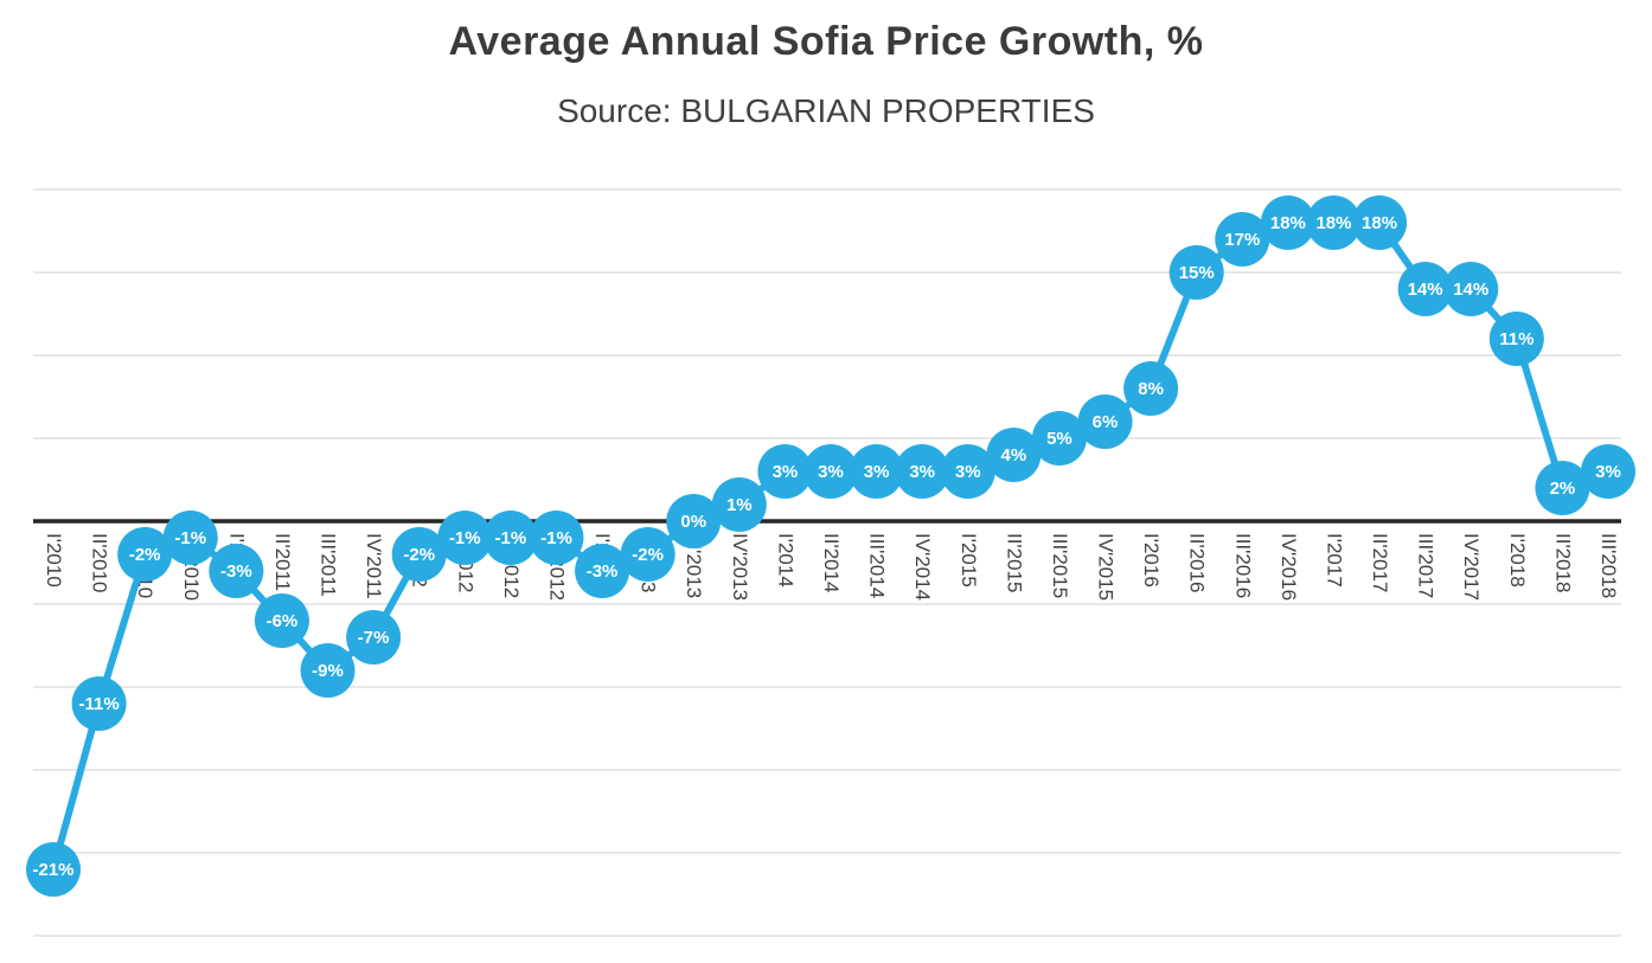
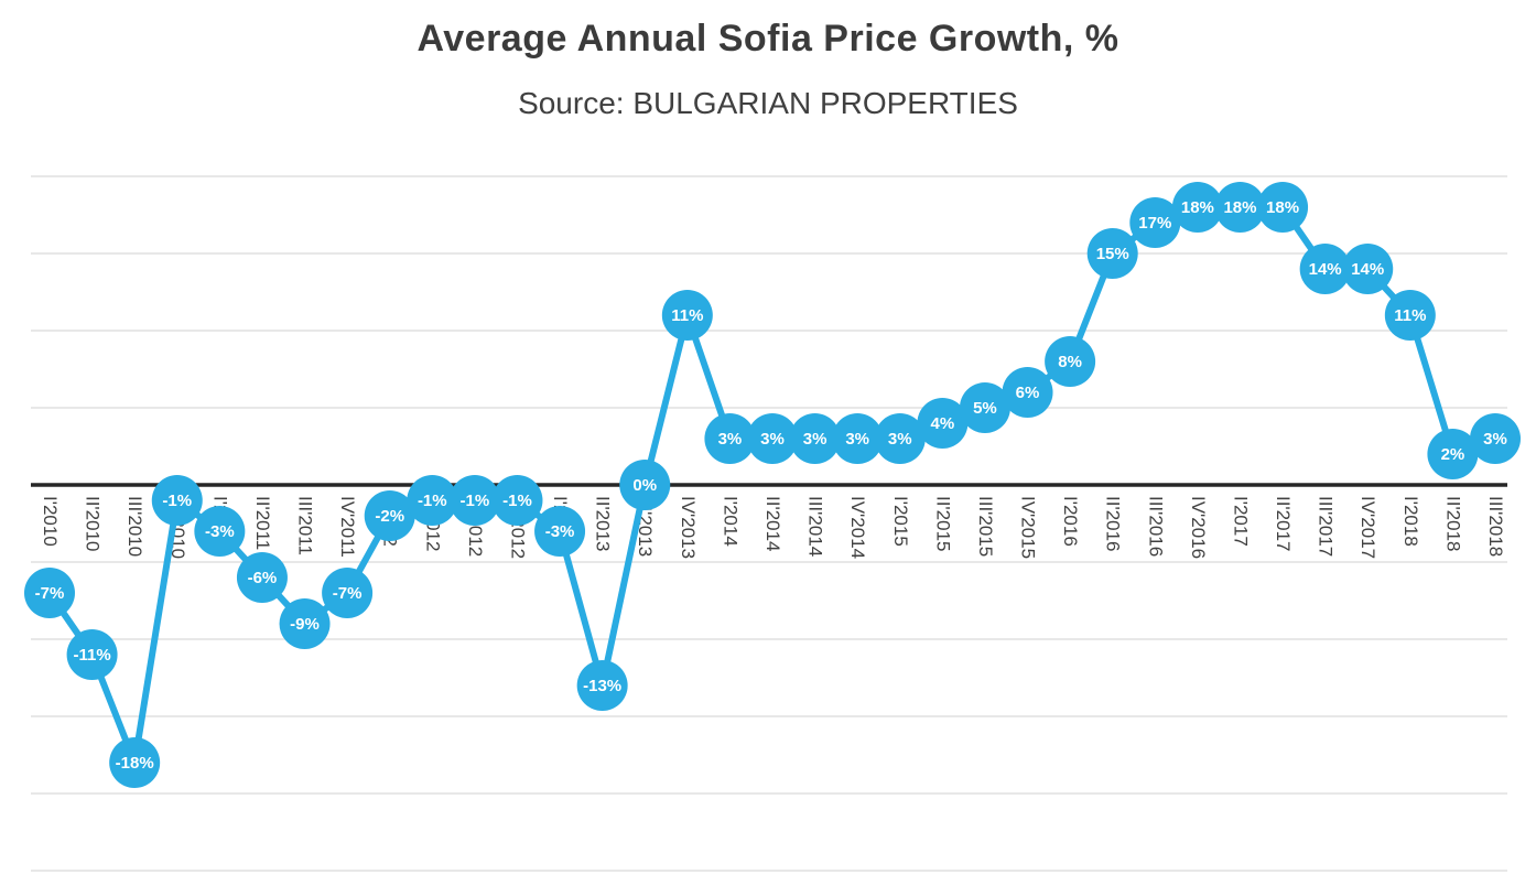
I'2010: -21% -> -7%
III'2010: -2% -> -18%
II'2013: -2% -> -13%
IV'2013: 1% -> 11%
